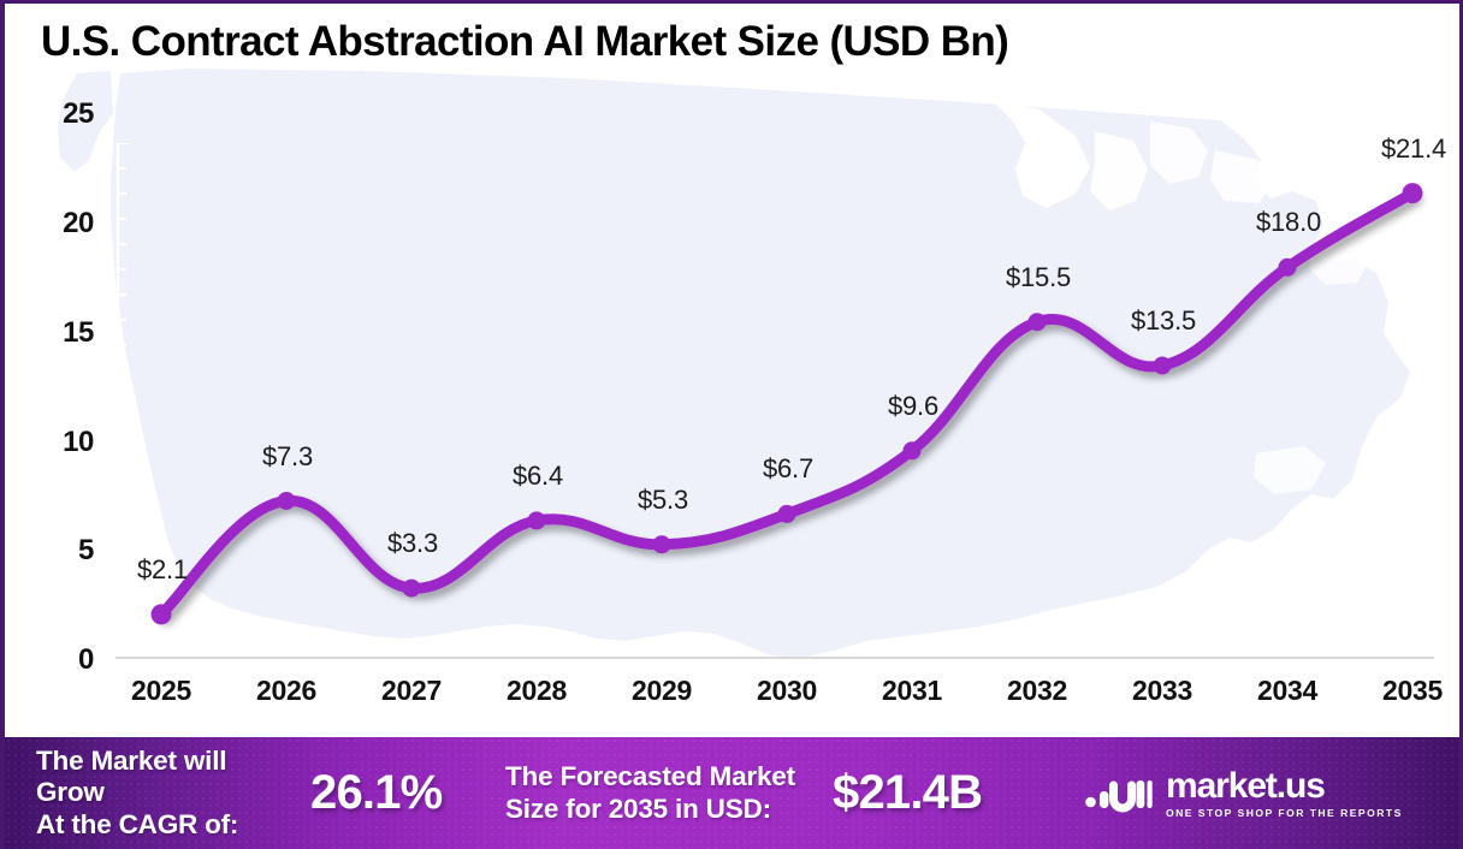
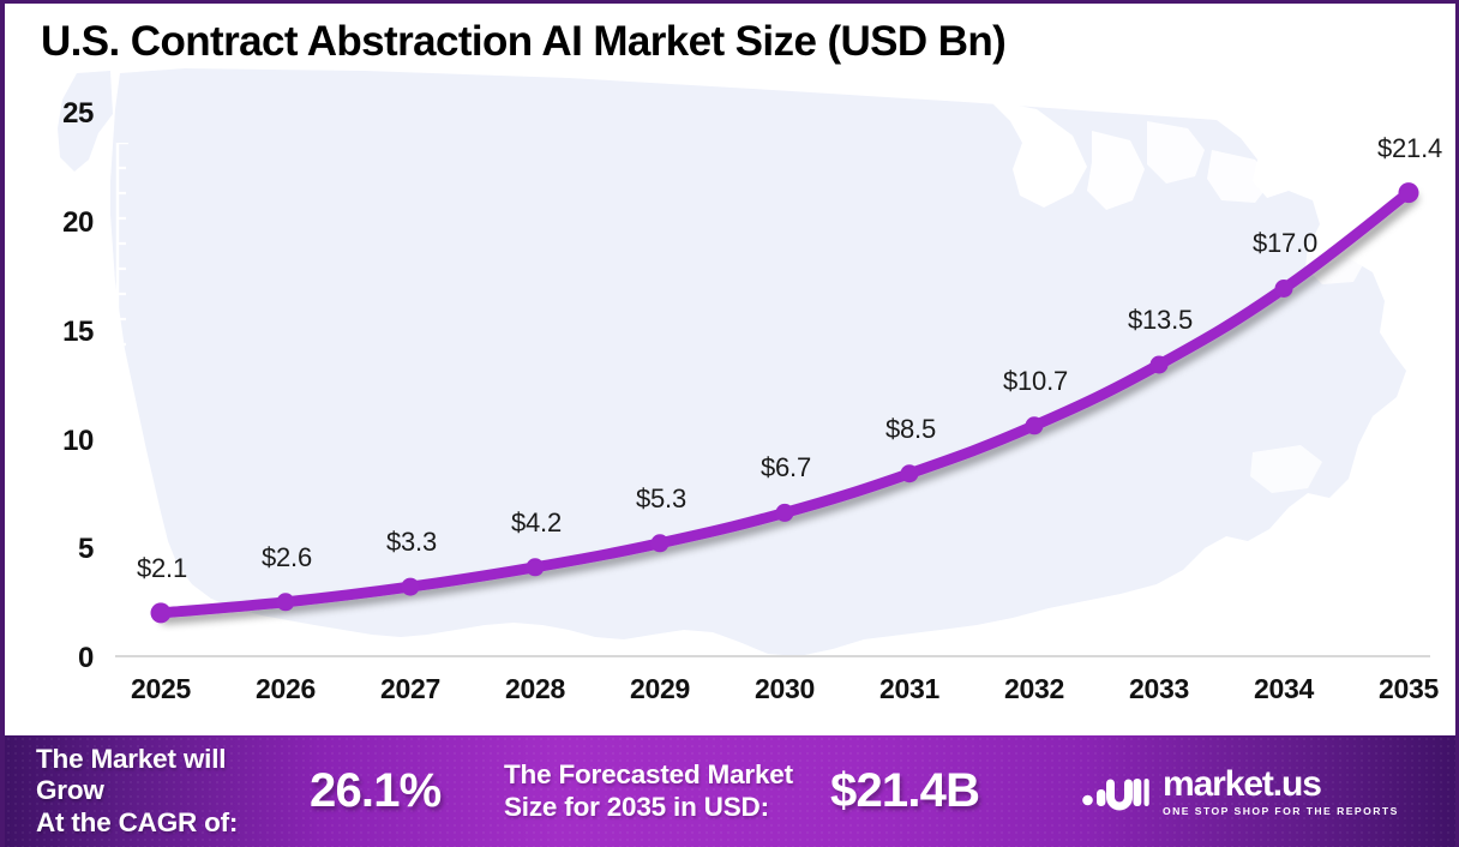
2026: $7.3 -> $2.6
2028: $6.4 -> $4.2
2031: $9.6 -> $8.5
2032: $15.5 -> $10.7
2034: $18.0 -> $17.0
